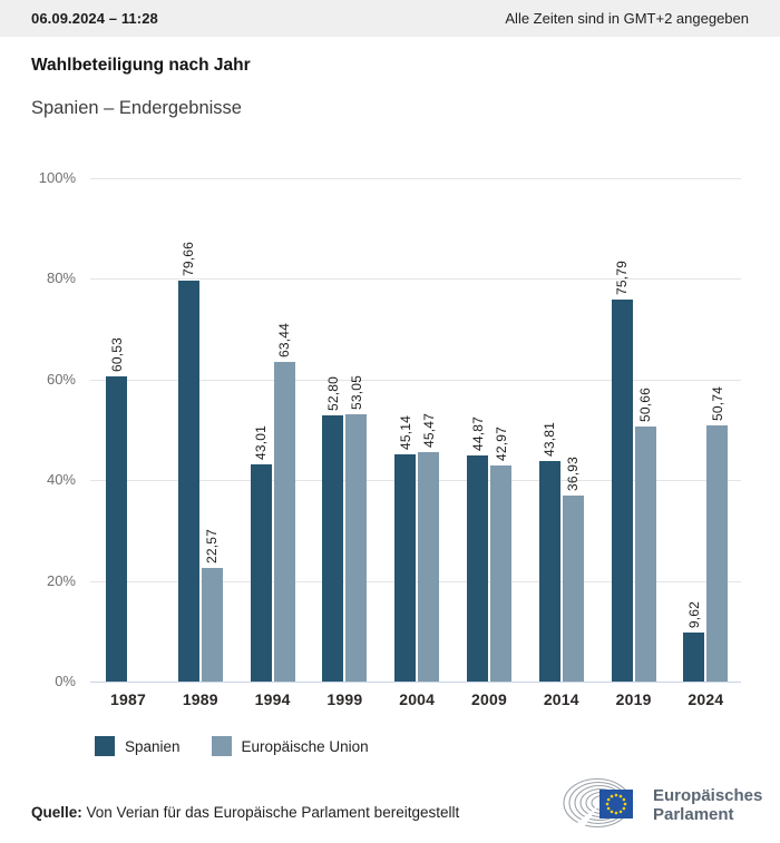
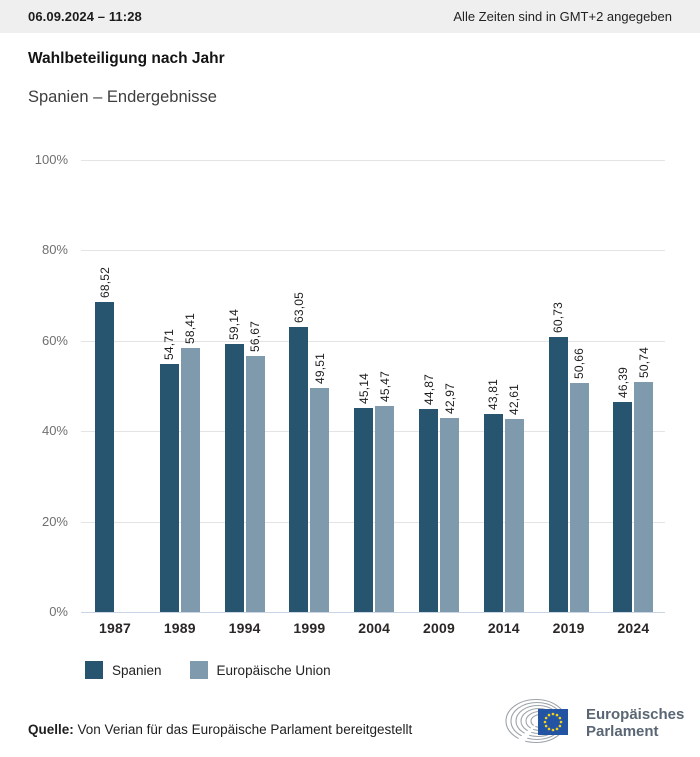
Spanien/1987: 60,53 -> 68,52
Spanien/1989: 79,66 -> 54,71
Europäische Union/1989: 22,57 -> 58,41
Spanien/1994: 43,01 -> 59,14
Europäische Union/1994: 63,44 -> 56,67
Spanien/1999: 52,80 -> 63,05
Europäische Union/1999: 53,05 -> 49,51
Europäische Union/2014: 36,93 -> 42,61
Spanien/2019: 75,79 -> 60,73
Spanien/2024: 9,62 -> 46,39
